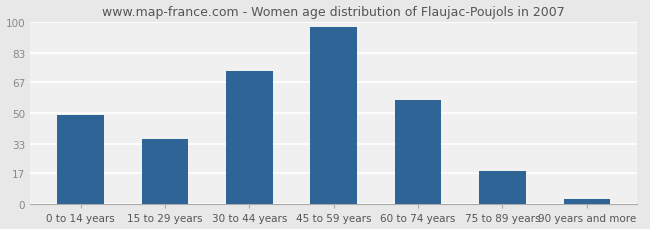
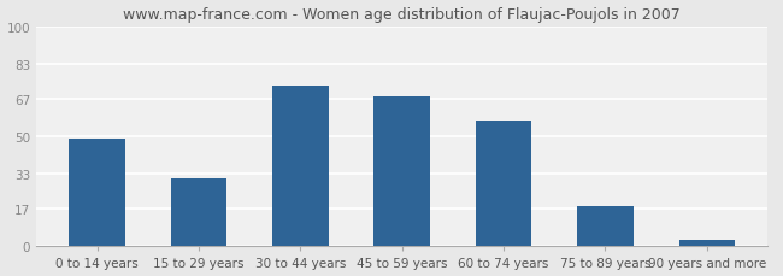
15 to 29 years: 36 -> 31
45 to 59 years: 97 -> 68
